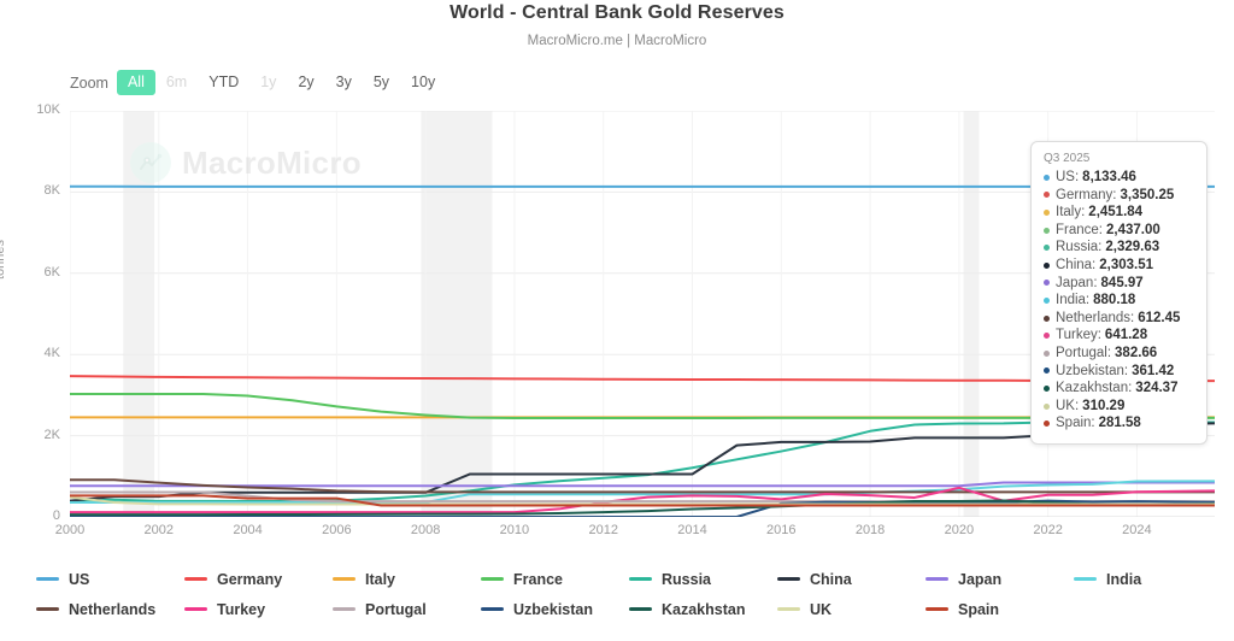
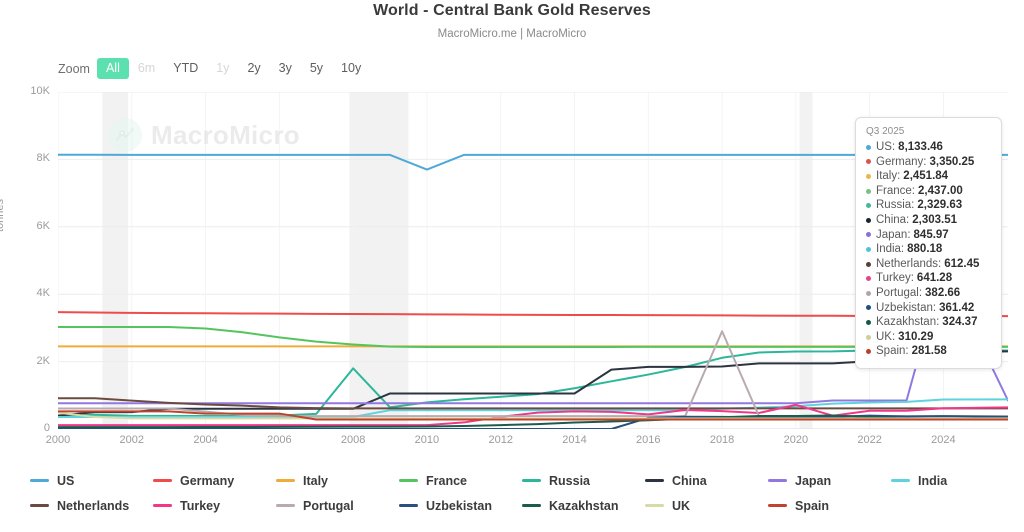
Russia/2008: 0.5K -> 1.8K
US/2010: 8.1K -> 7.7K
Portugal/2018: 0.4K -> 2.9K
Japan/2024: 0.8K -> 4.8K
